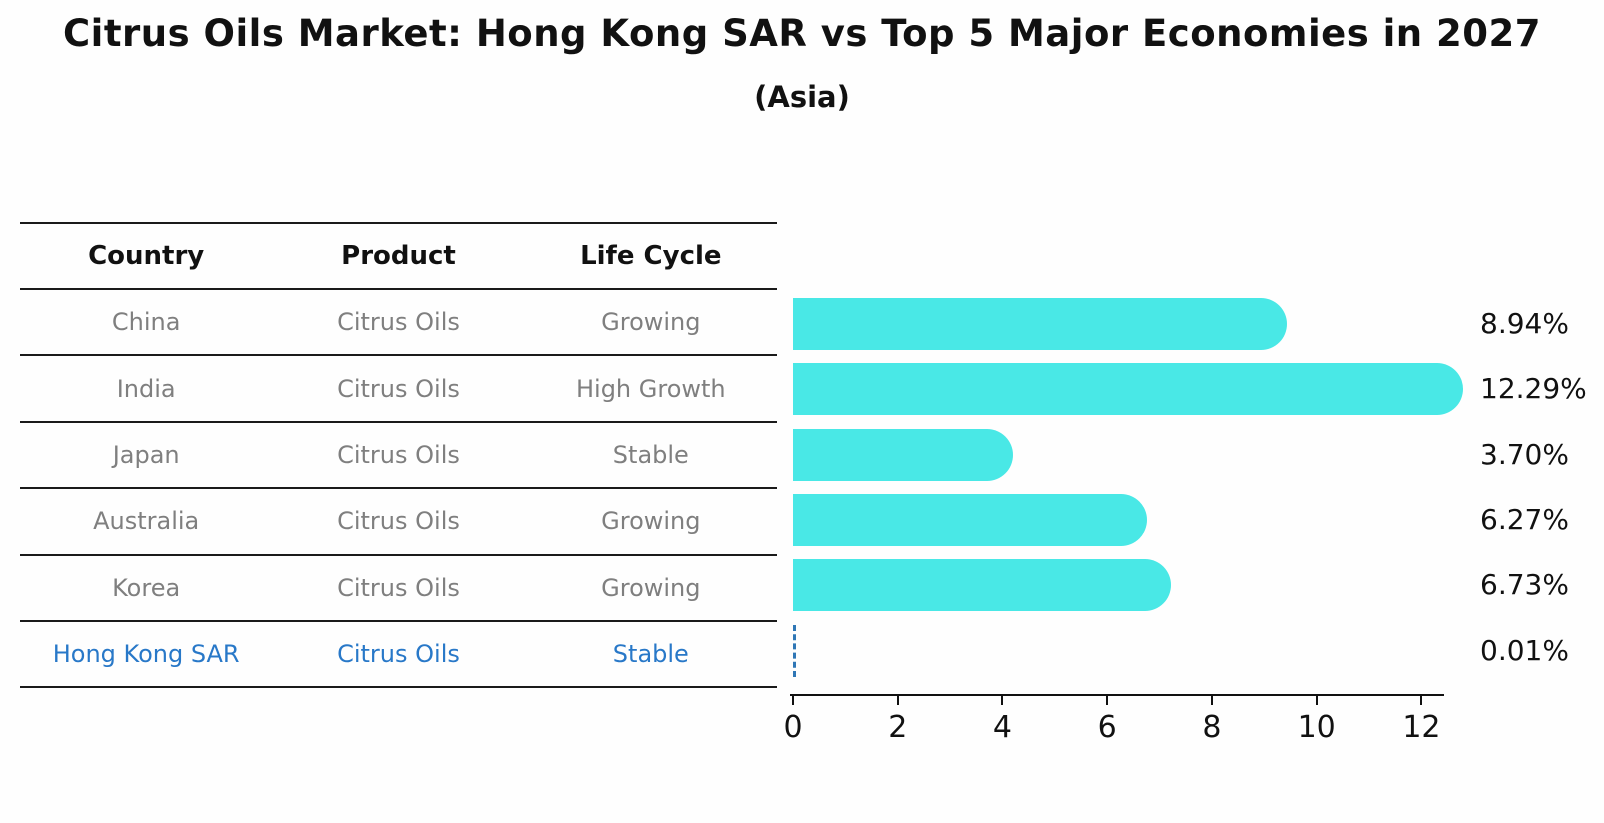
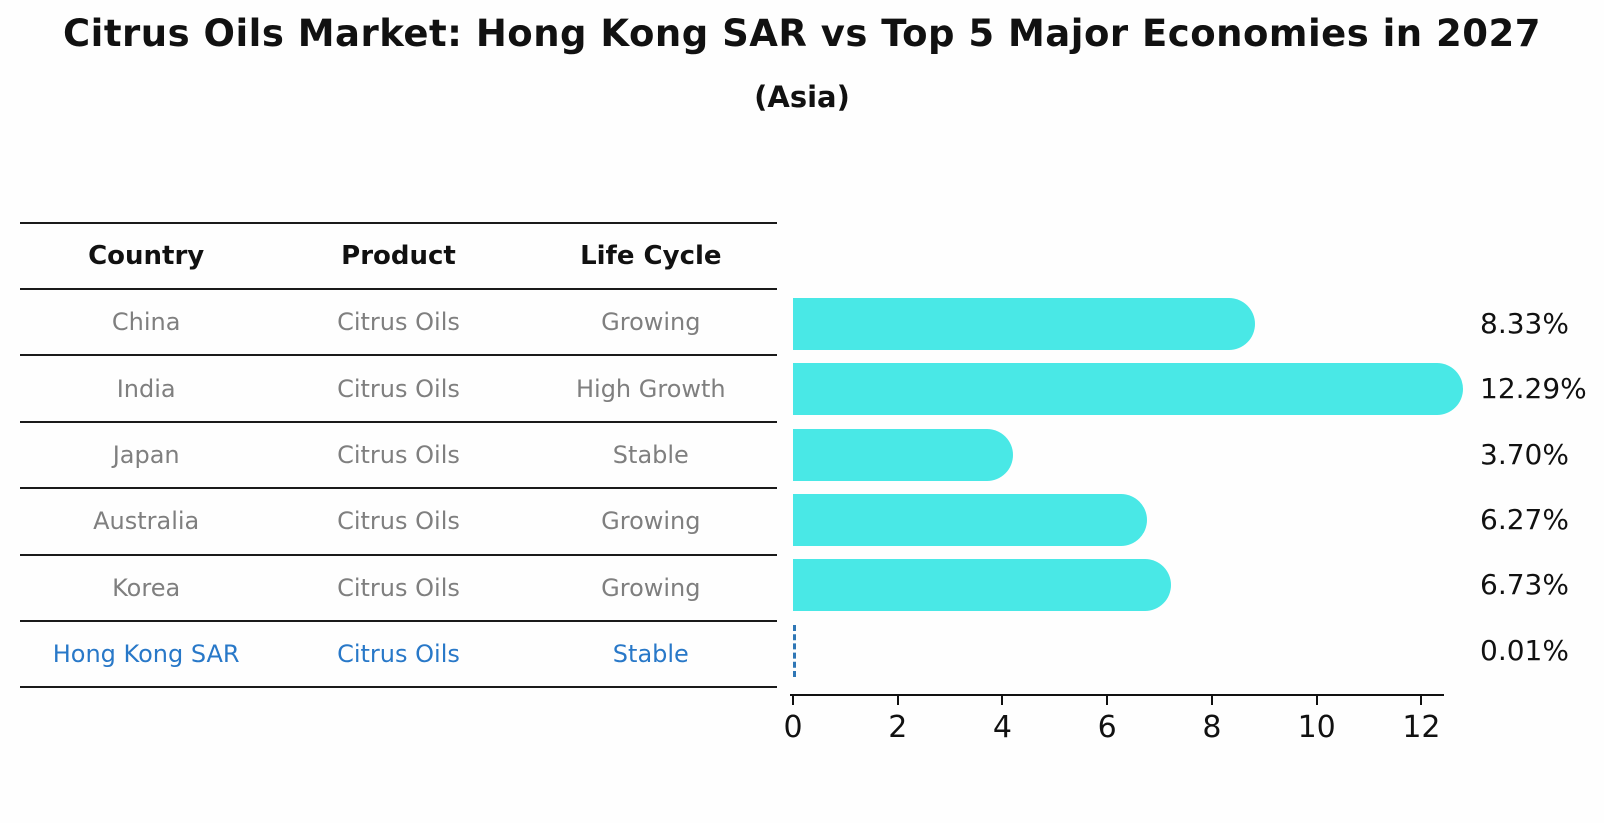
China: 8.94% -> 8.33%
